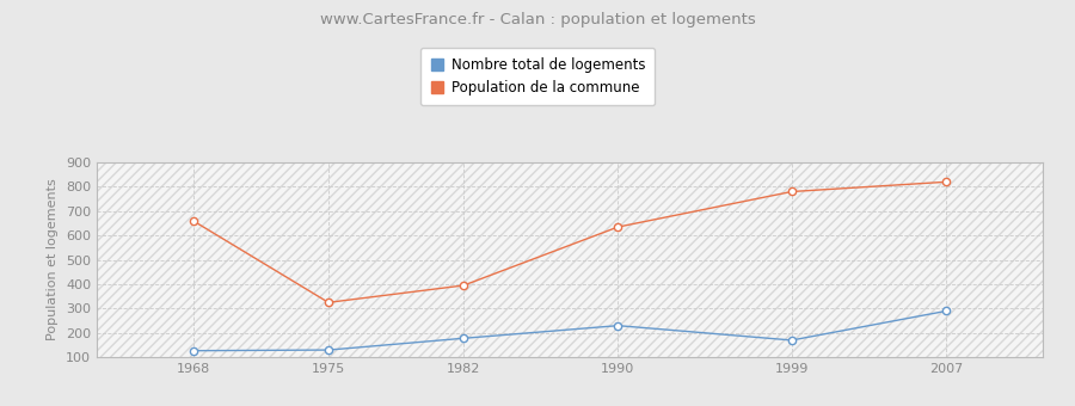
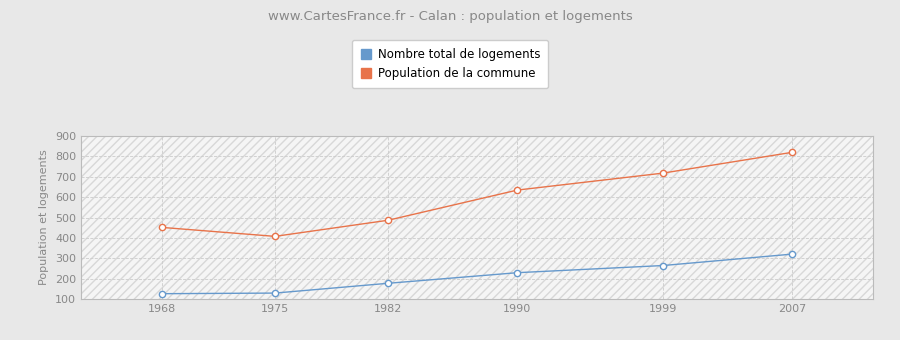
Population de la commune/1968: 660 -> 452
Population de la commune/1975: 325 -> 408
Population de la commune/1982: 395 -> 487
Nombre total de logements/1999: 170 -> 265
Population de la commune/1999: 780 -> 718
Nombre total de logements/2007: 290 -> 321
